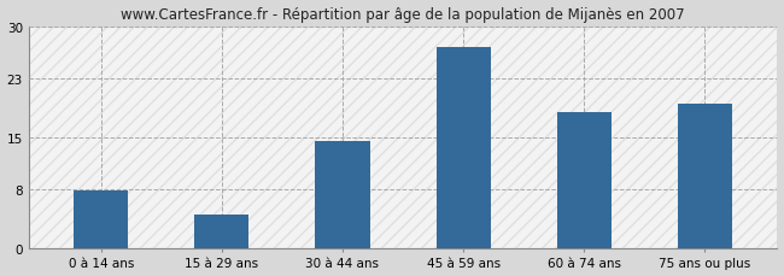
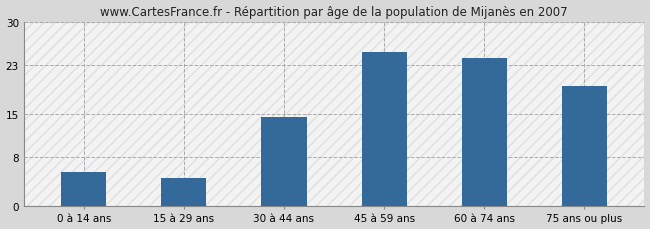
0 à 14 ans: 7.8 -> 5.5
45 à 59 ans: 27.2 -> 25.0
60 à 74 ans: 18.4 -> 24.0
